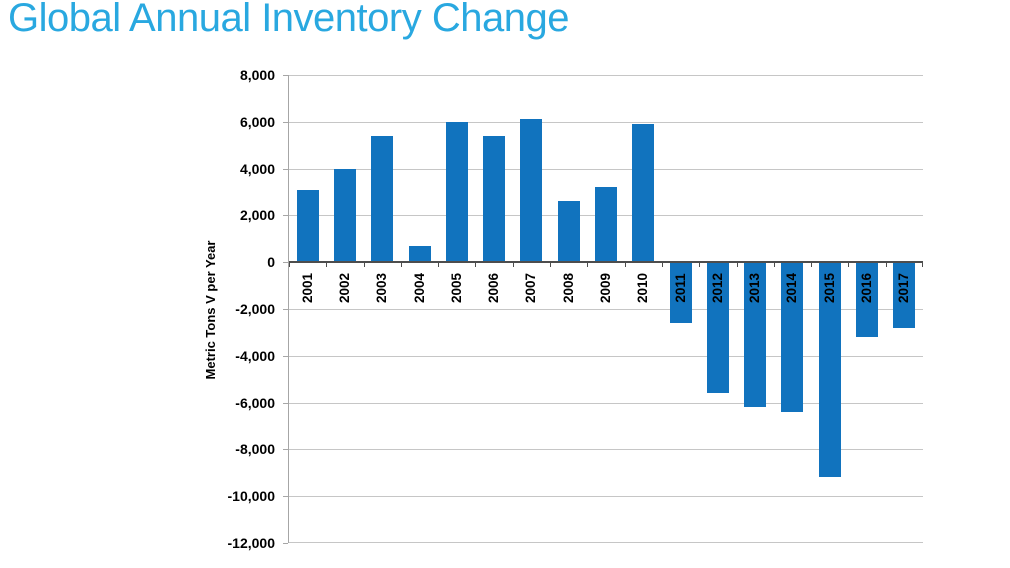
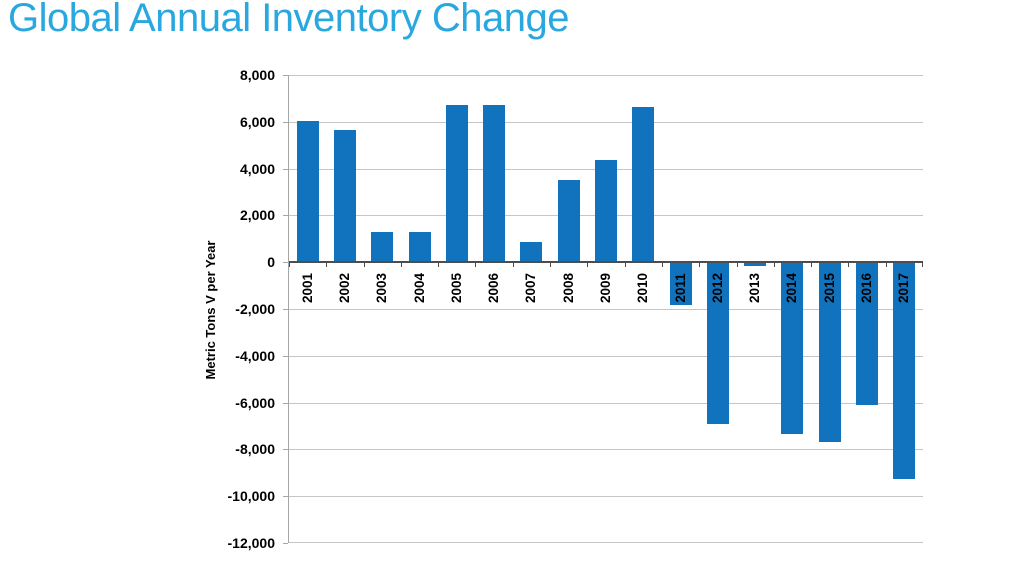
2001: 3100 -> 6000
2002: 4000 -> 5600
2003: 5400 -> 1300
2004: 700 -> 1300
2005: 6000 -> 6700
2006: 5400 -> 6700
2007: 6100 -> 900
2008: 2600 -> 3500
2009: 3200 -> 4400
2010: 5900 -> 6600
2011: -2600 -> -1800
2012: -5600 -> -6900
2013: -6200 -> -200
2014: -6400 -> -7400
2015: -9200 -> -7700
2016: -3200 -> -6100
2017: -2800 -> -9200
